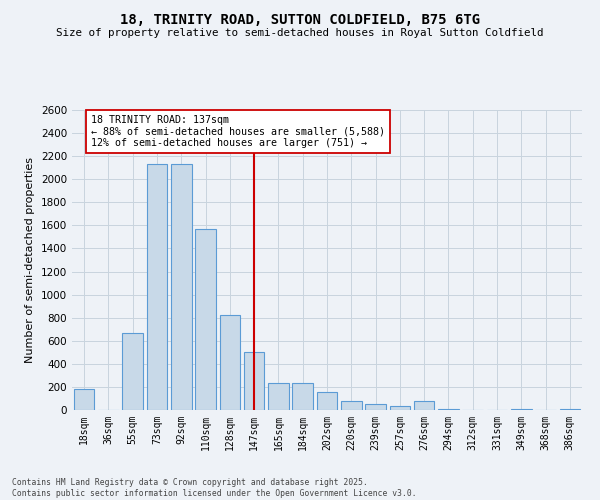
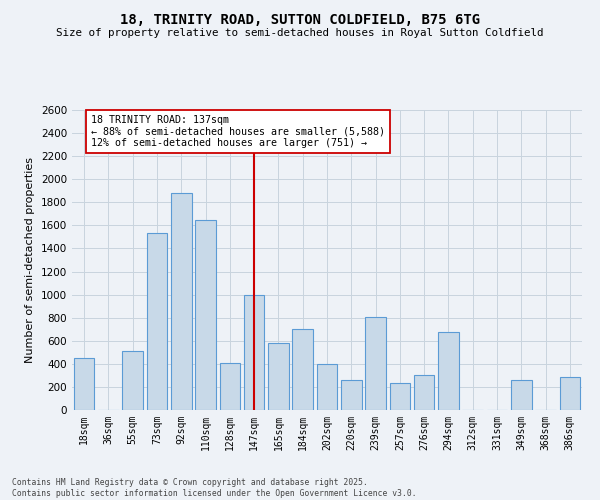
18sqm: 180 -> 450
55sqm: 670 -> 510
73sqm: 2130 -> 1530
92sqm: 2130 -> 1880
110sqm: 1570 -> 1650
128sqm: 820 -> 410
147sqm: 500 -> 1000
165sqm: 240 -> 580
184sqm: 240 -> 700
202sqm: 160 -> 400
220sqm: 80 -> 260
239sqm: 60 -> 810
257sqm: 40 -> 230
276sqm: 80 -> 300
294sqm: 10 -> 680
349sqm: 10 -> 260
386sqm: 10 -> 290
